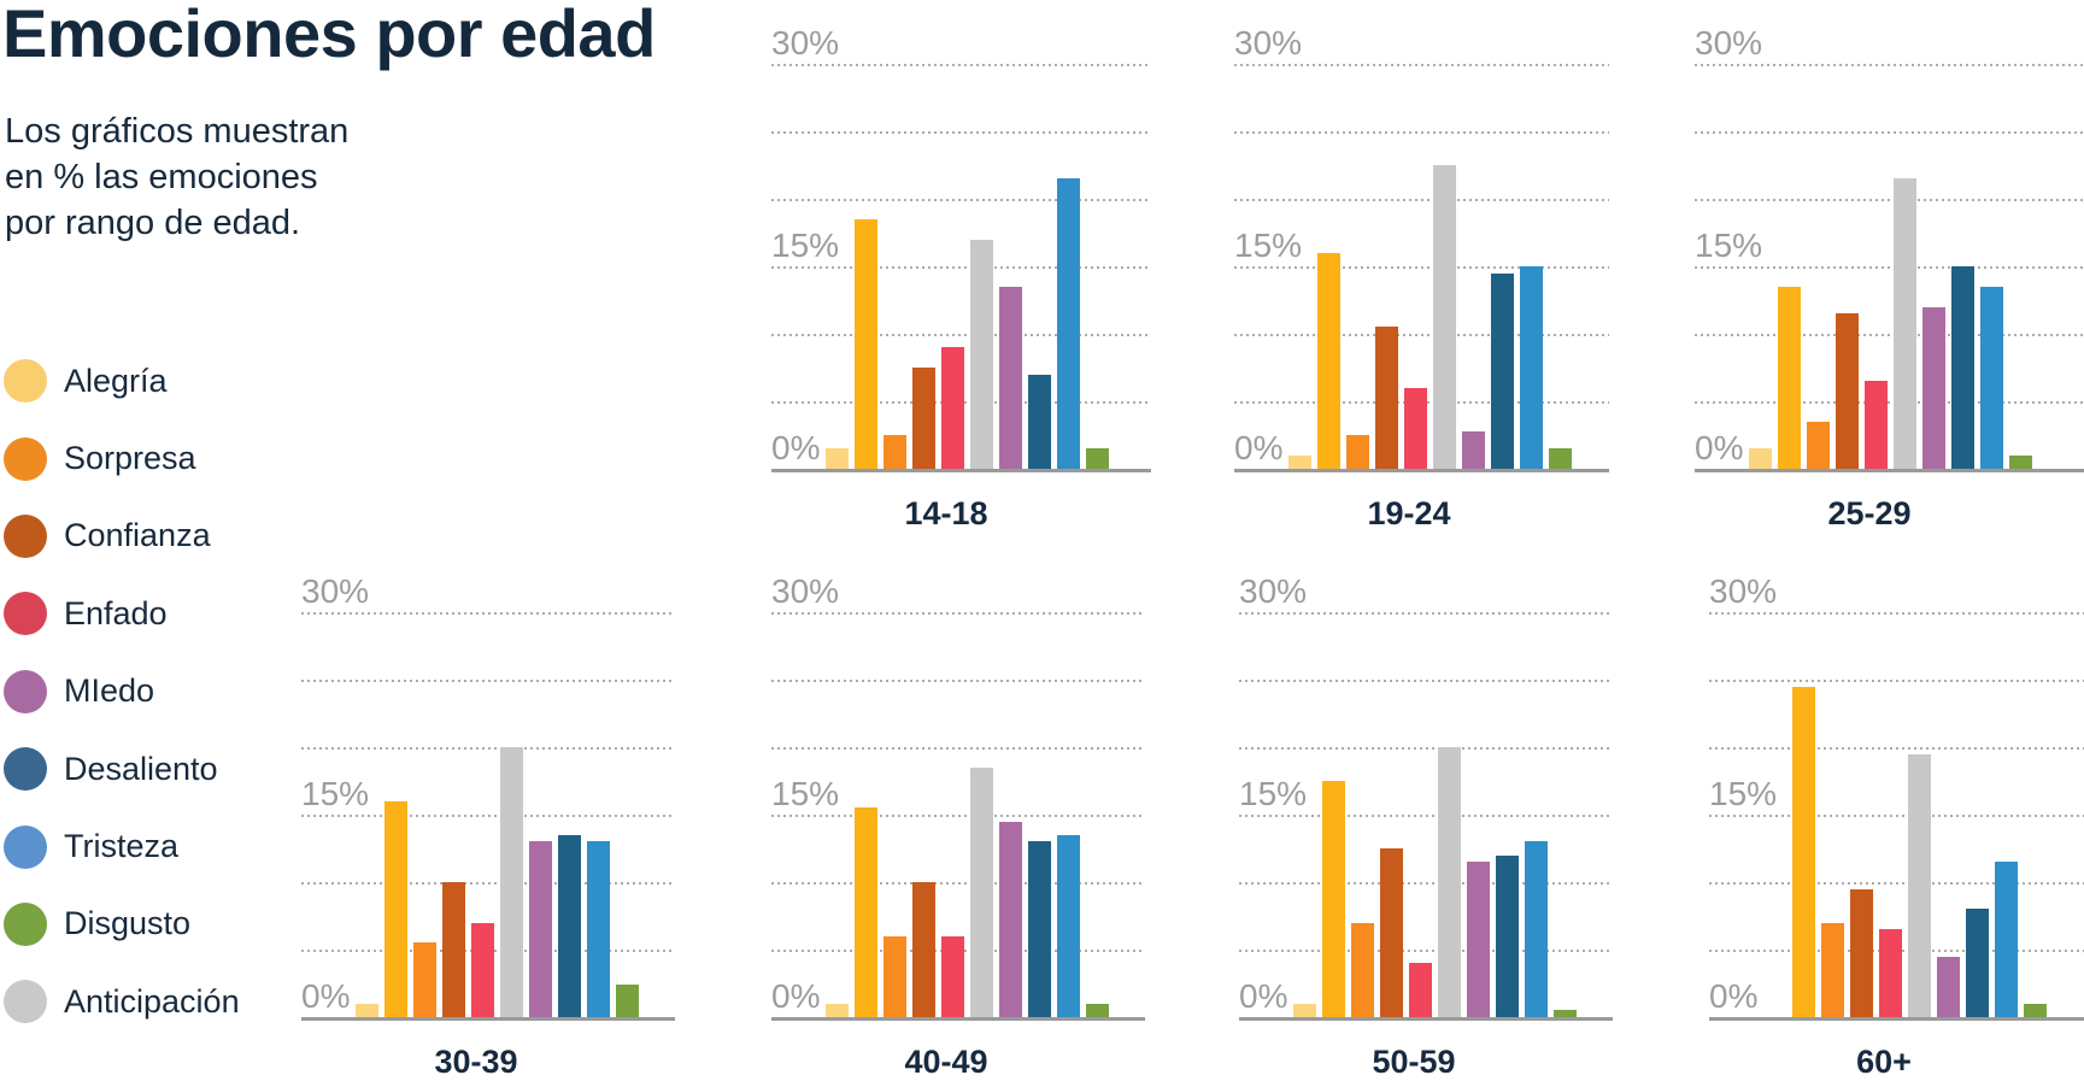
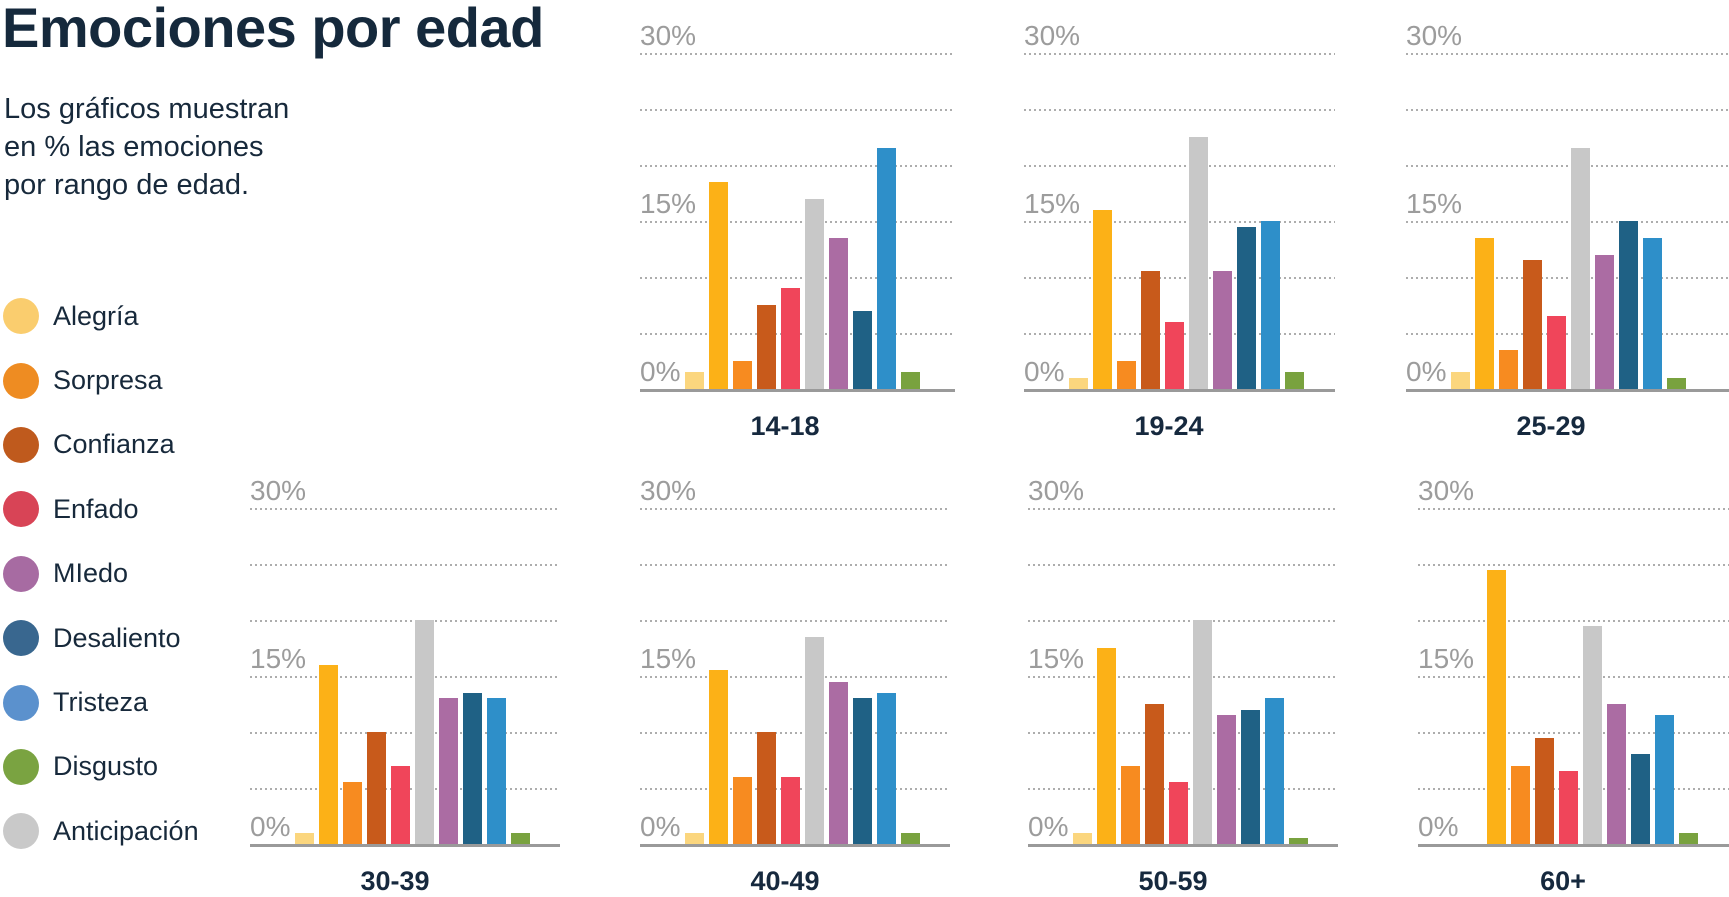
MIedo/19-24: 2.8% -> 10.5%
Disgusto/30-39: 2.4% -> 1.0%
Enfado/50-59: 4.0% -> 5.5%
MIedo/60+: 4.5% -> 12.5%
